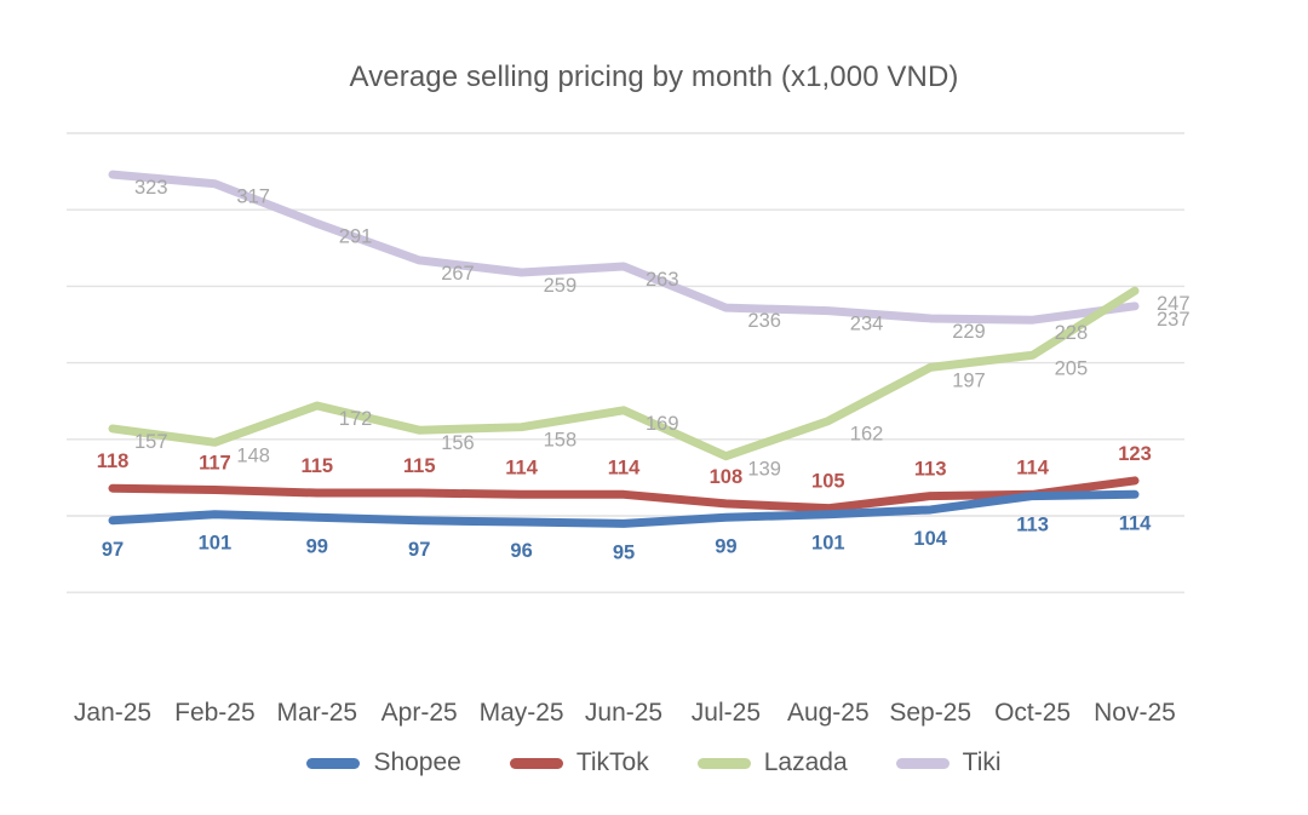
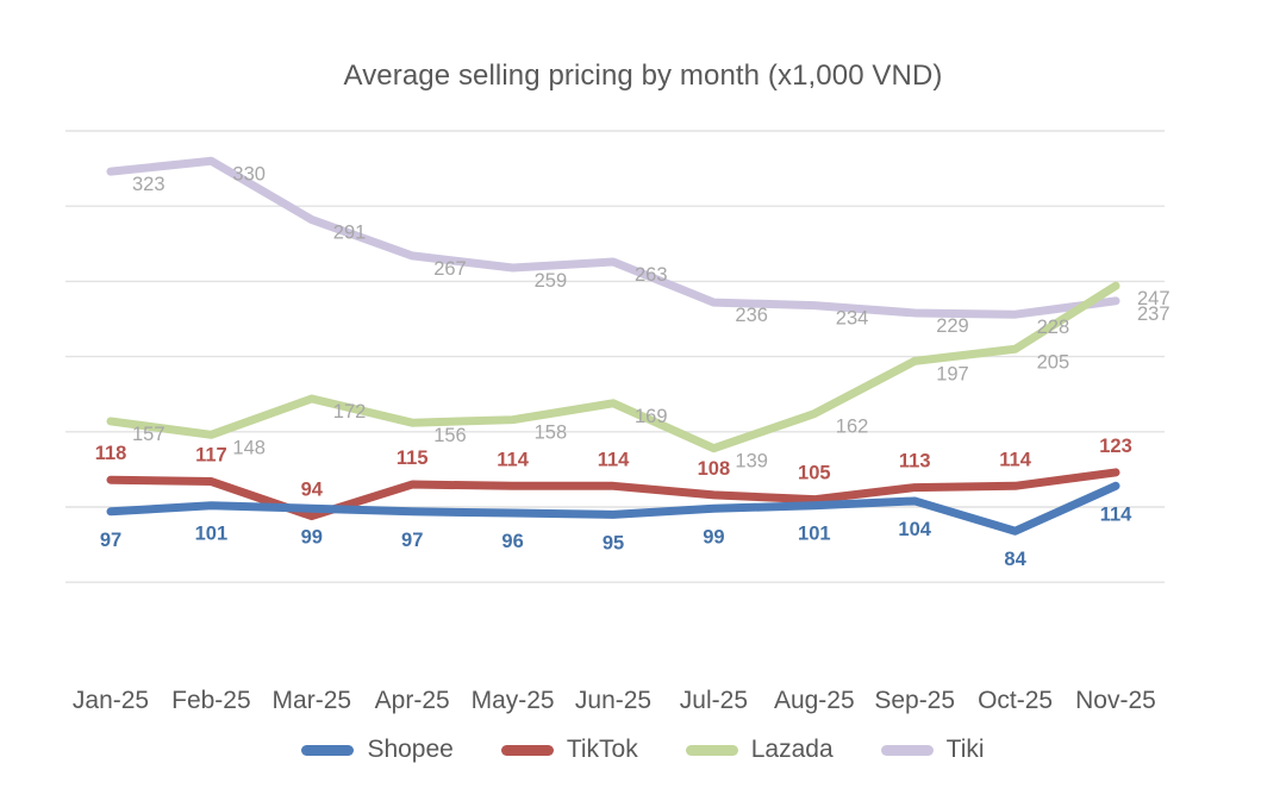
Tiki/Feb-25: 317 -> 330
TikTok/Mar-25: 115 -> 94
Shopee/Oct-25: 113 -> 84
